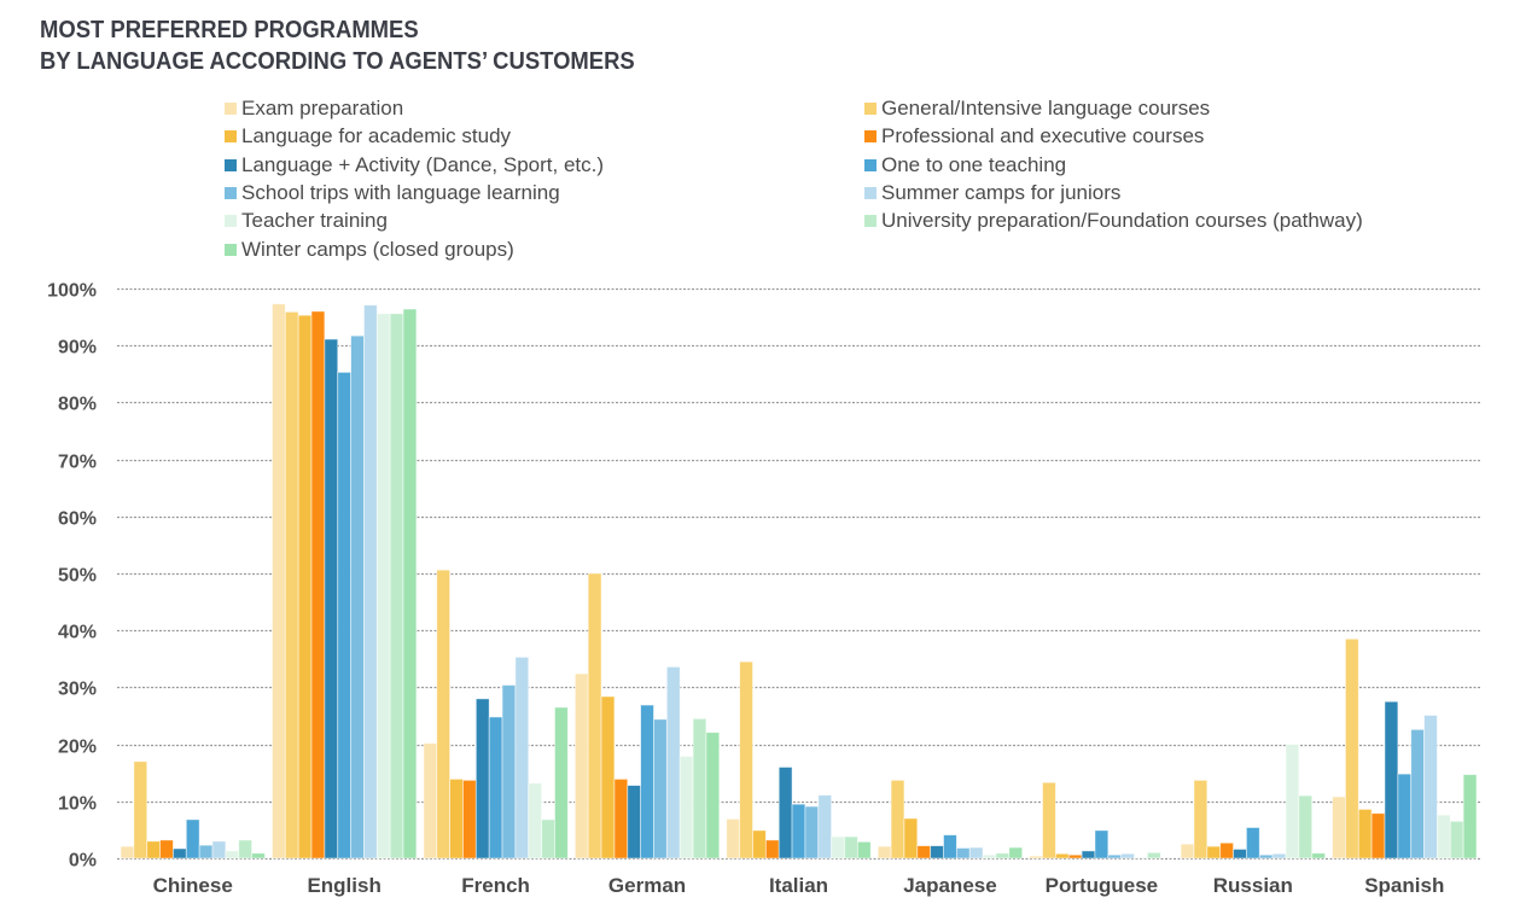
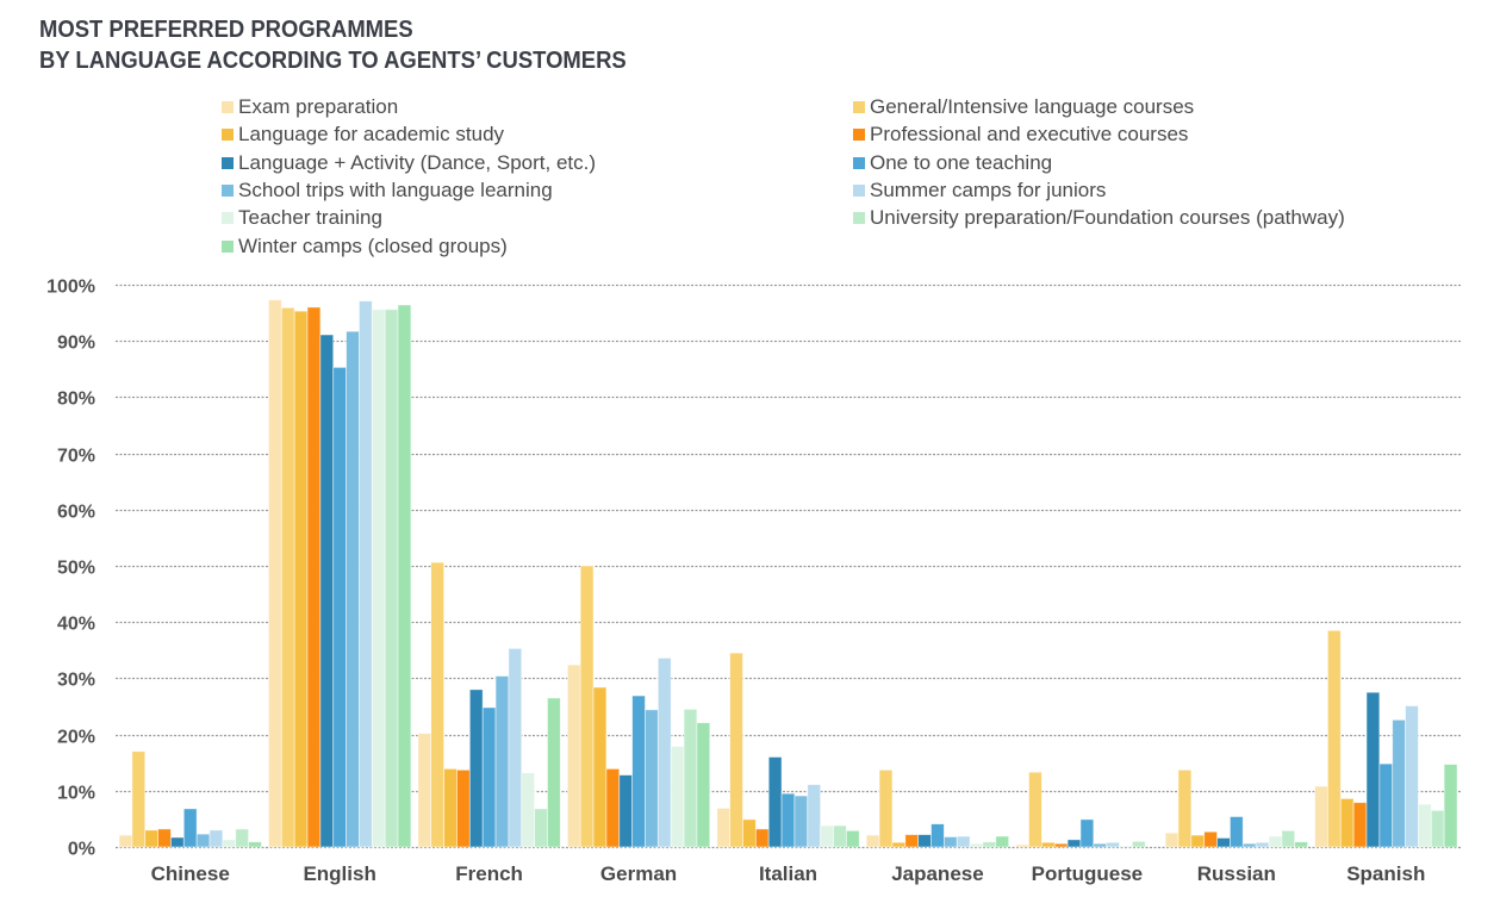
Language for academic study/Japanese: 7% -> 1%
Teacher training/Russian: 20% -> 2%
University preparation/Foundation courses (pathway)/Russian: 11% -> 3%
